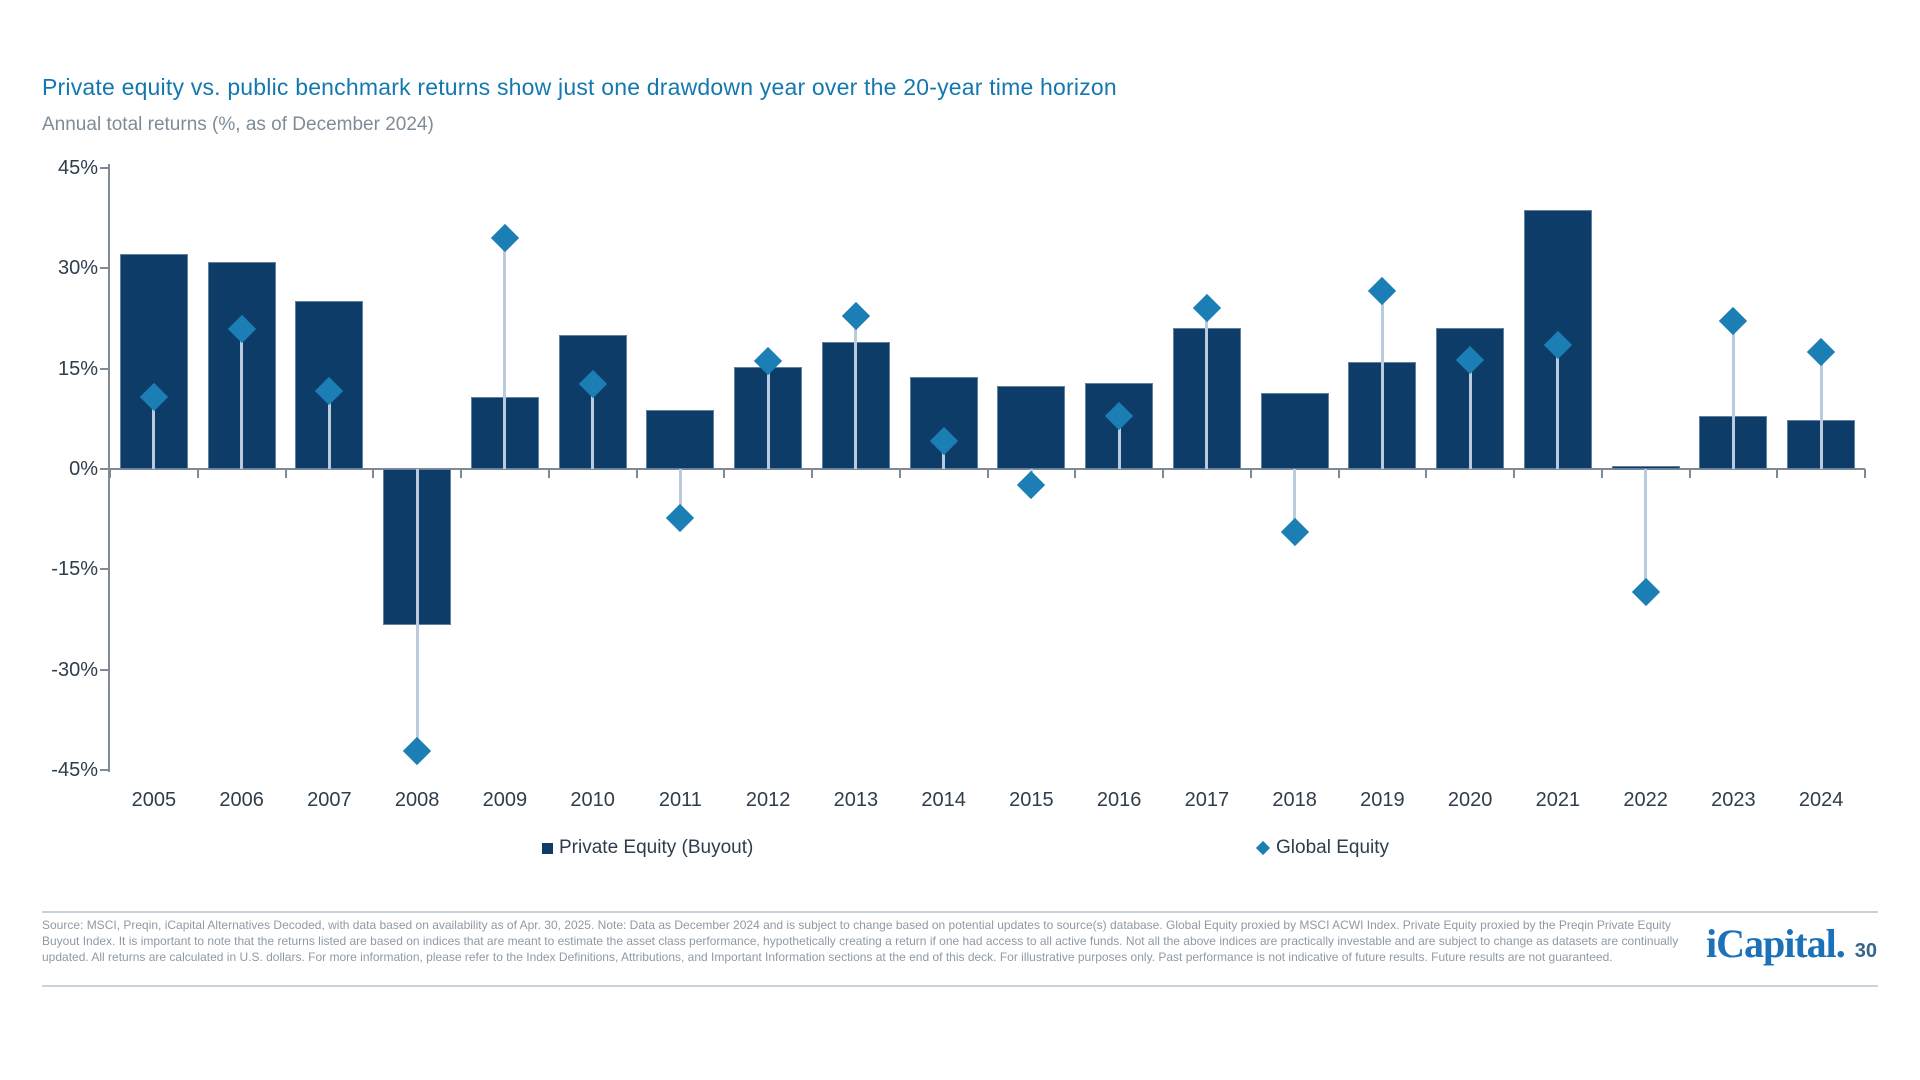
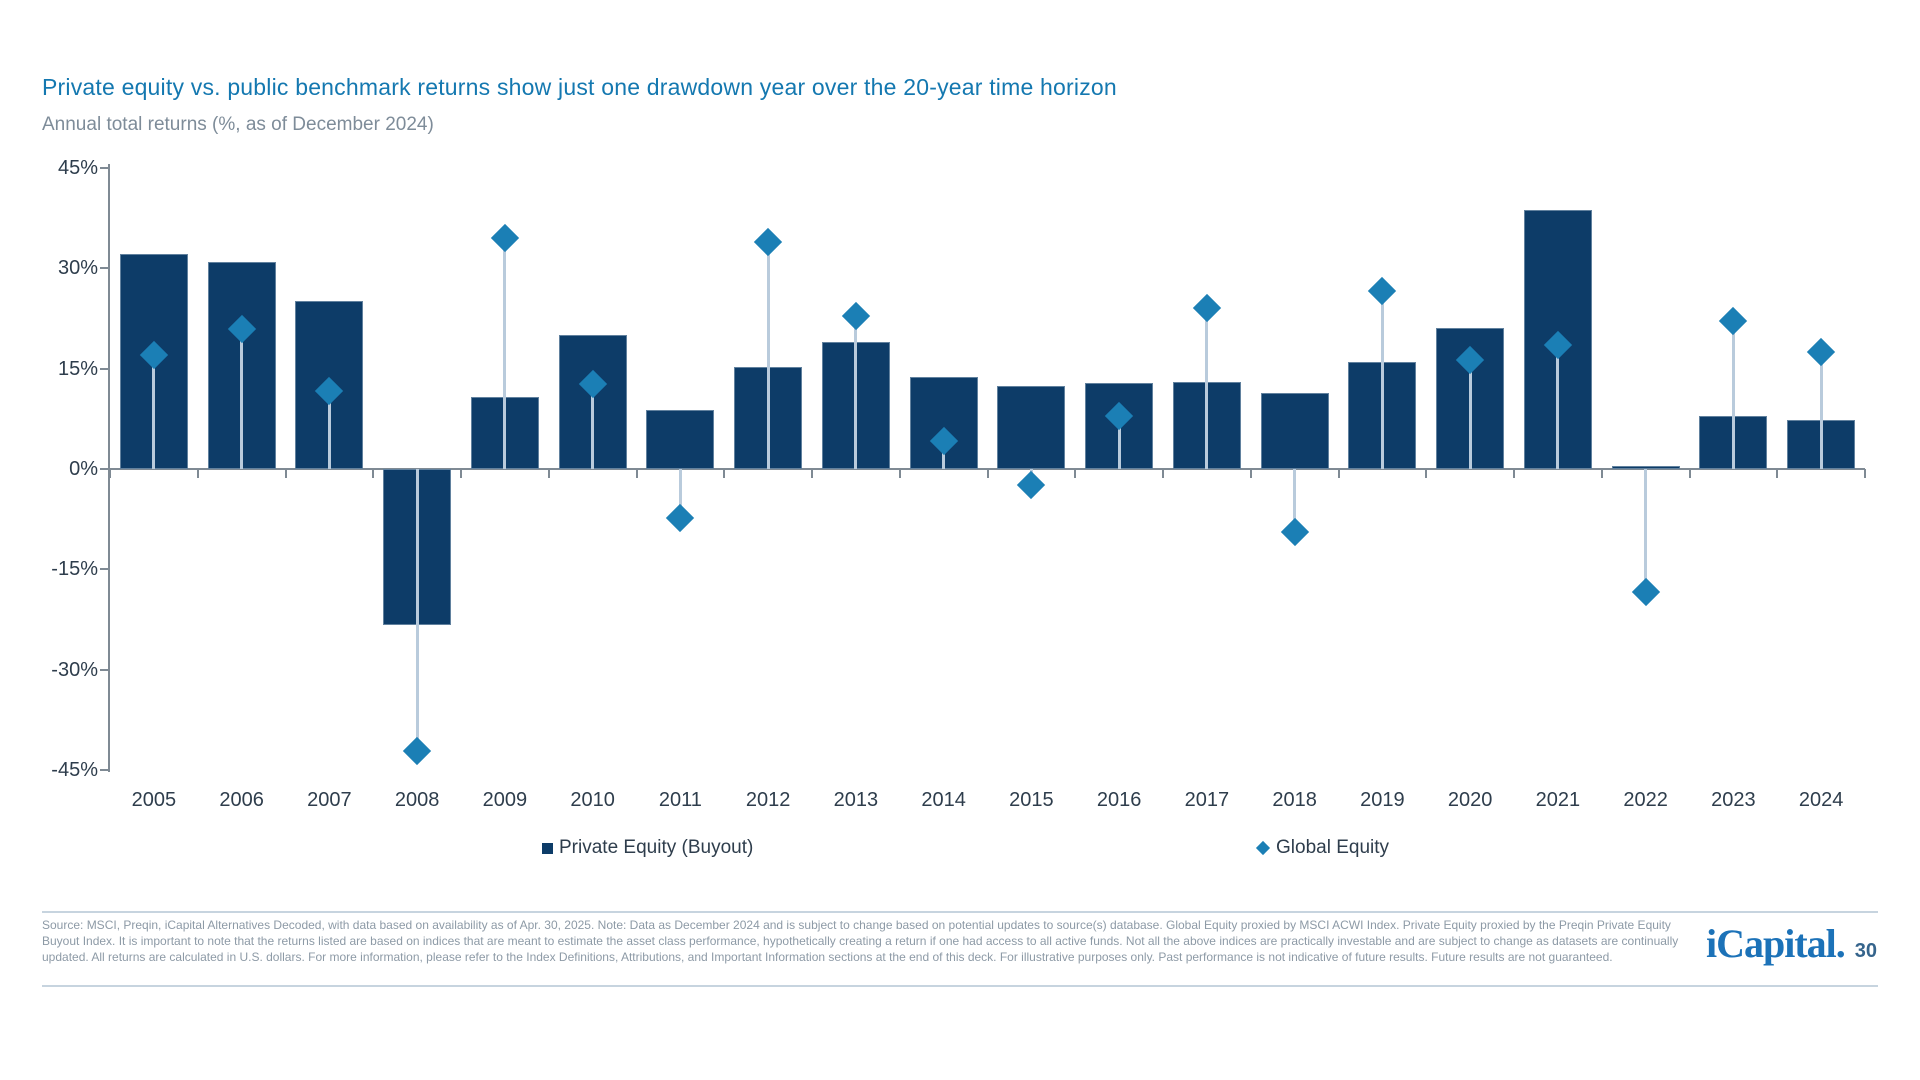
Global Equity/2005: 11% -> 17%
Global Equity/2012: 16% -> 34%
Private Equity (Buyout)/2017: 21% -> 13%
